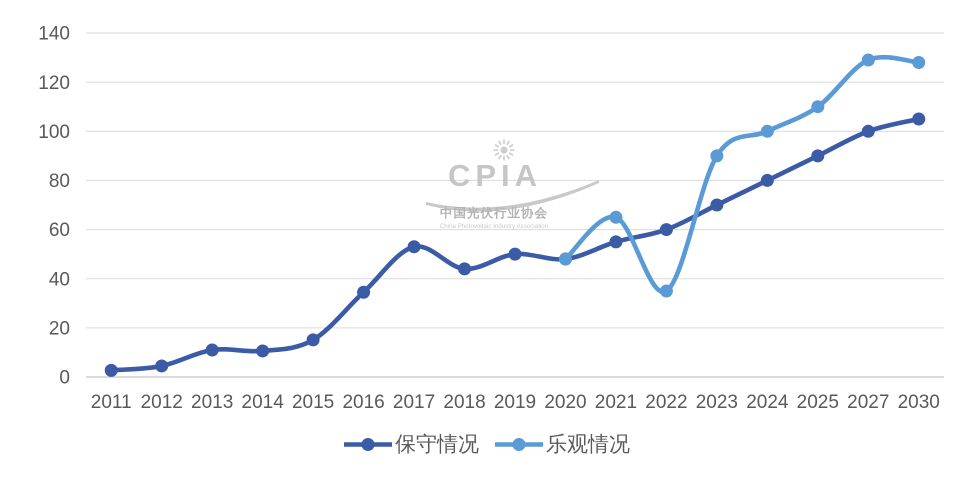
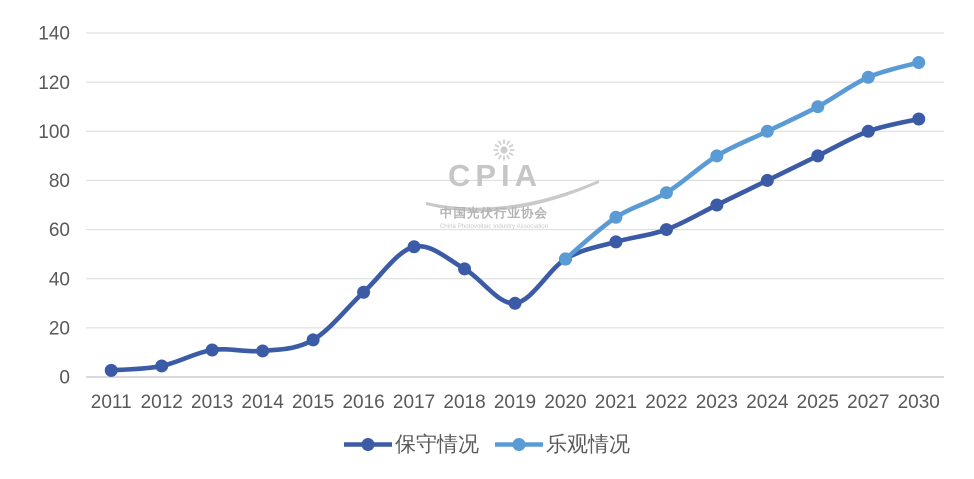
保守情况/2019: 50 -> 30
乐观情况/2022: 35 -> 75
乐观情况/2027: 129 -> 122
